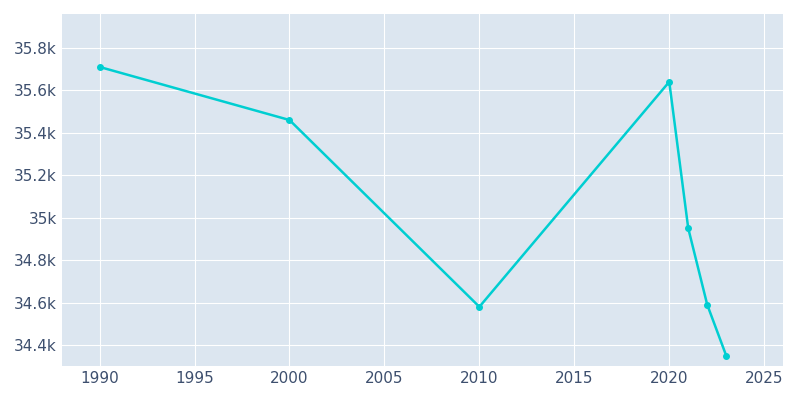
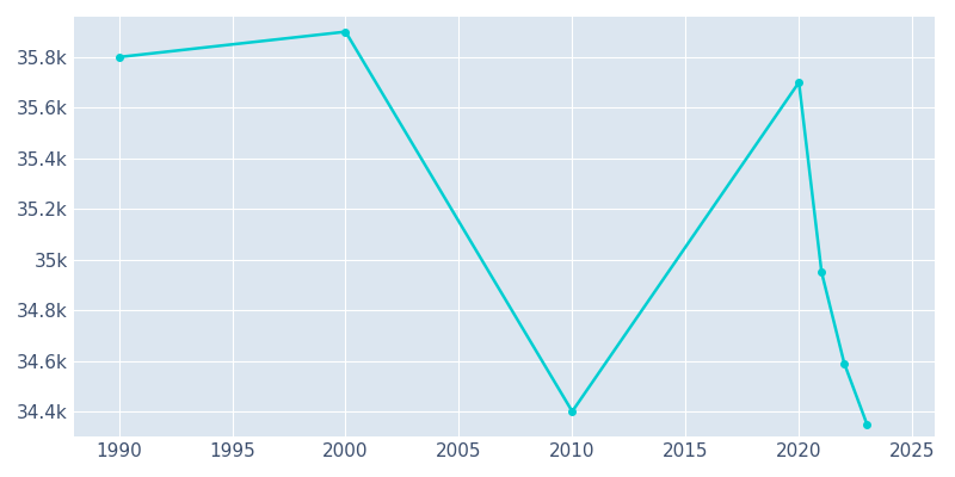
1990: 35.71k -> 35.80k
2000: 35.46k -> 35.90k
2010: 34.58k -> 34.40k
2020: 35.64k -> 35.70k
